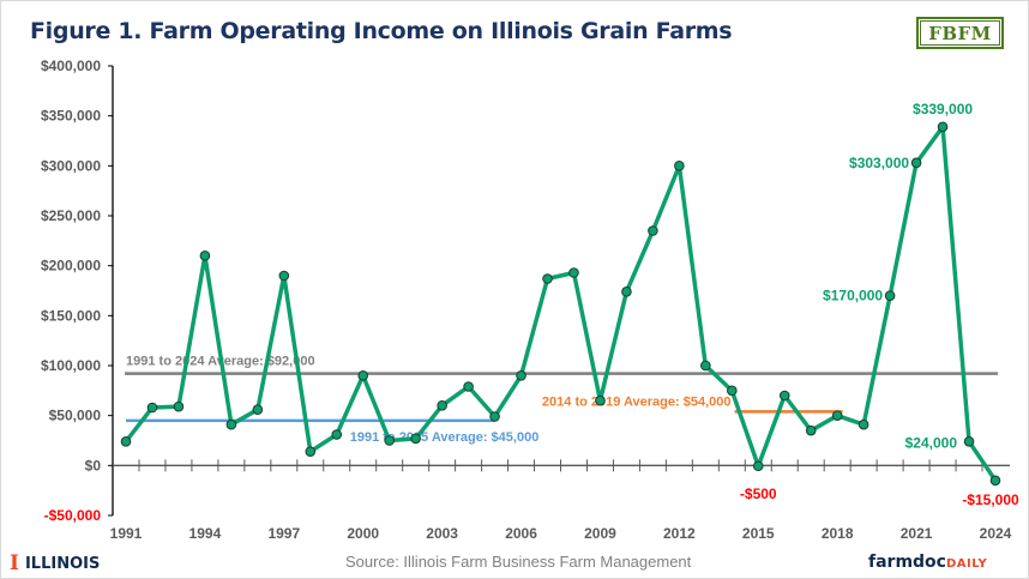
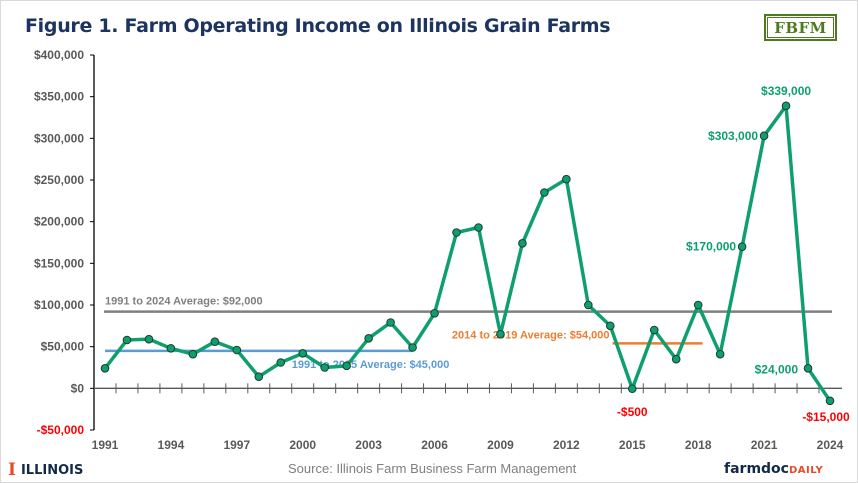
1994: $210000 -> $50000
1997: $190000 -> $50000
2000: $90000 -> $40000
2012: $300000 -> $250000
2018: $50000 -> $100000
